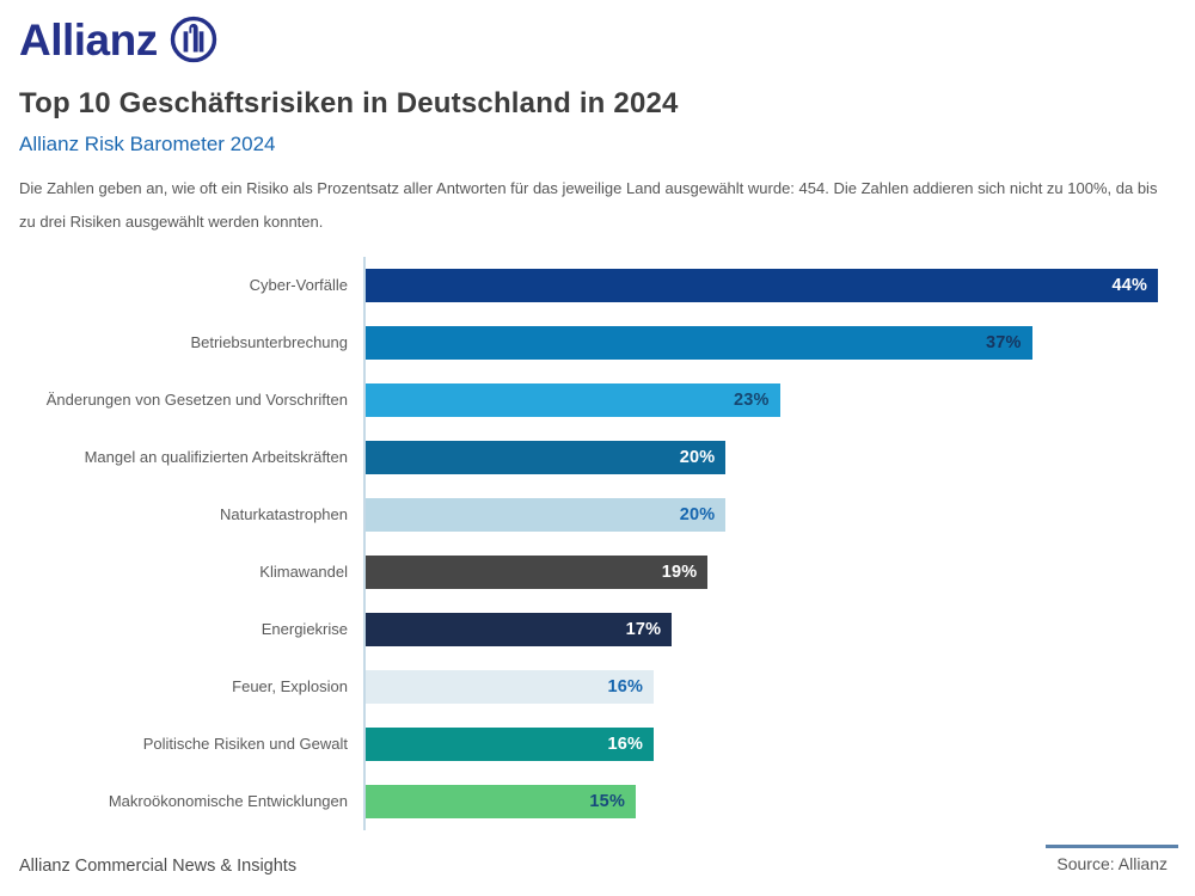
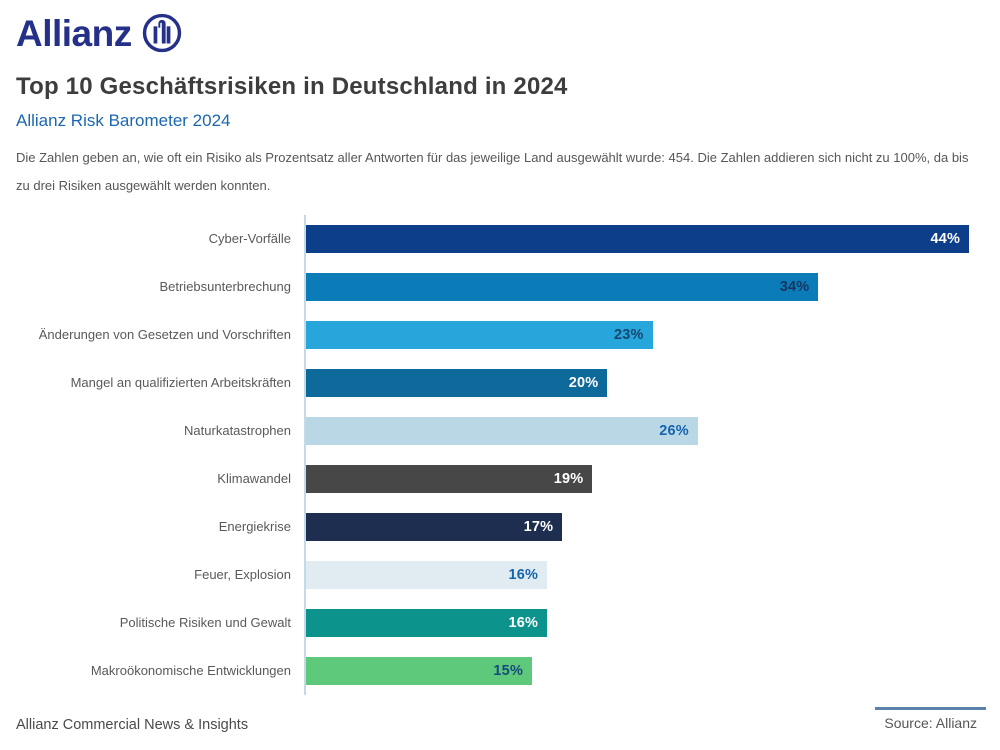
Betriebsunterbrechung: 37% -> 34%
Naturkatastrophen: 20% -> 26%
